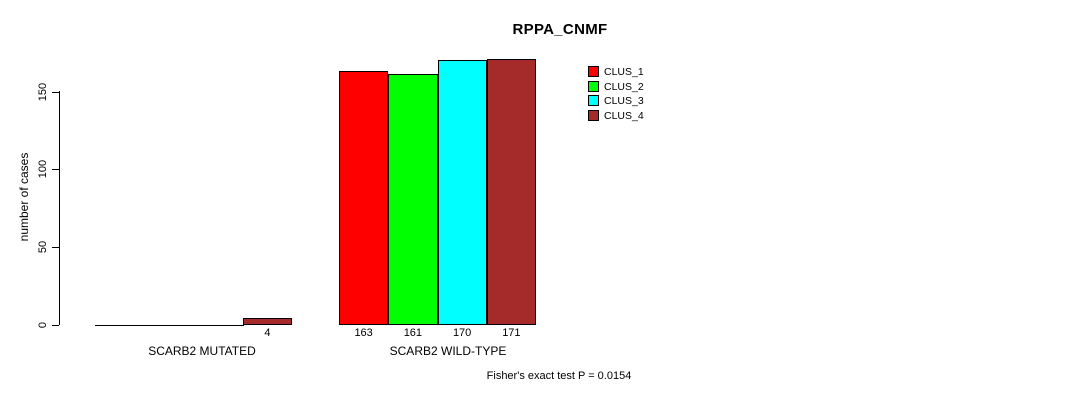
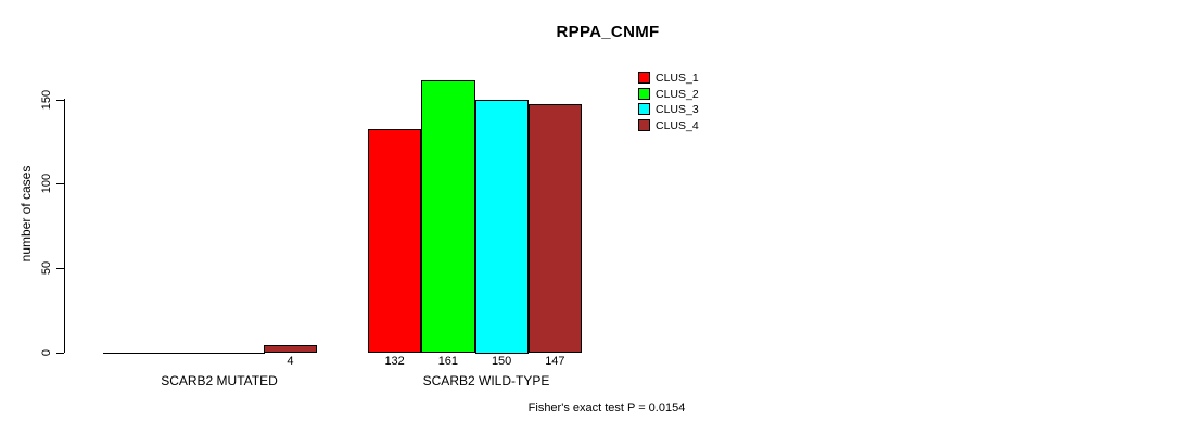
CLUS_1/SCARB2 WILD-TYPE: 163 -> 132
CLUS_3/SCARB2 WILD-TYPE: 170 -> 150
CLUS_4/SCARB2 WILD-TYPE: 171 -> 147
